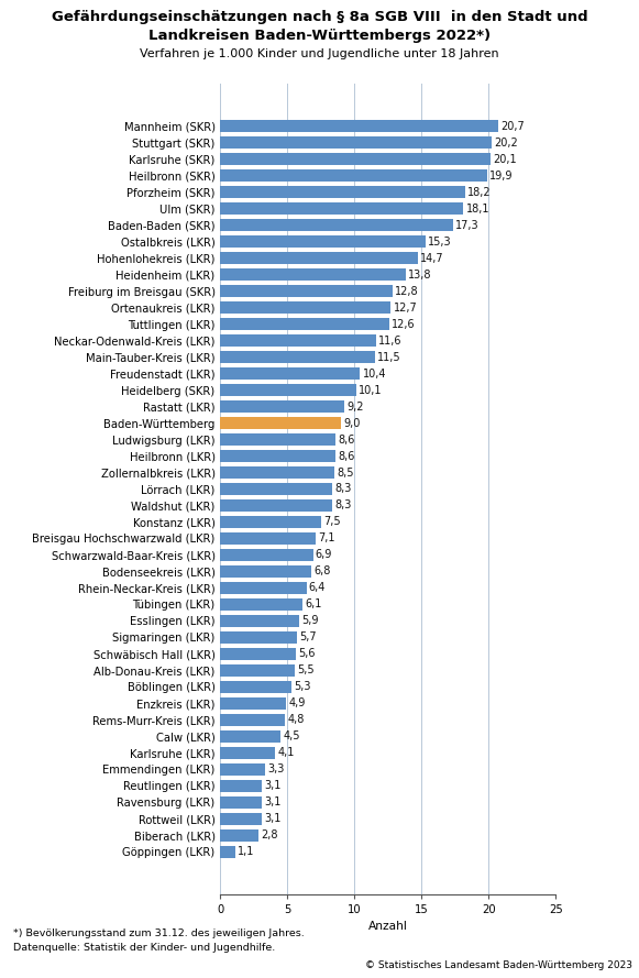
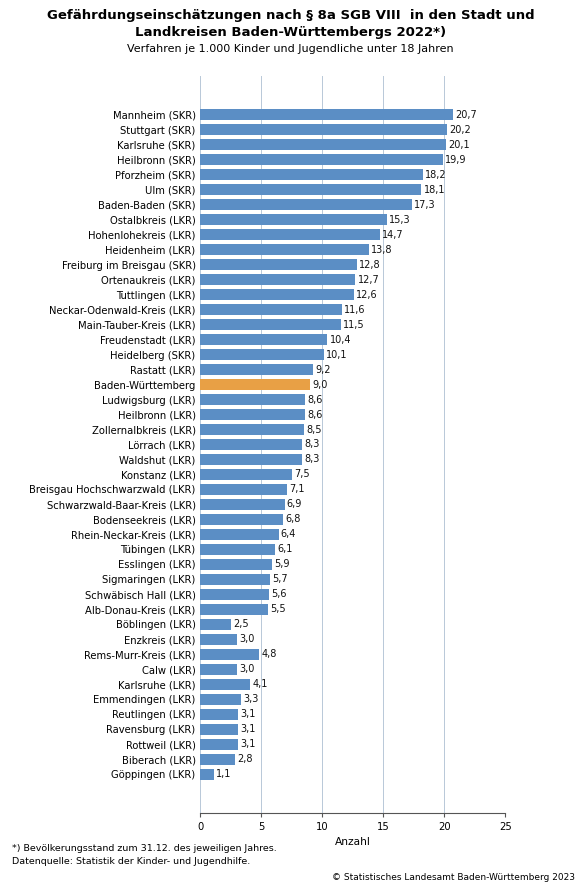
Böblingen (LKR): 5,3 -> 2,5
Enzkreis (LKR): 4,9 -> 3,0
Calw (LKR): 4,5 -> 3,0
